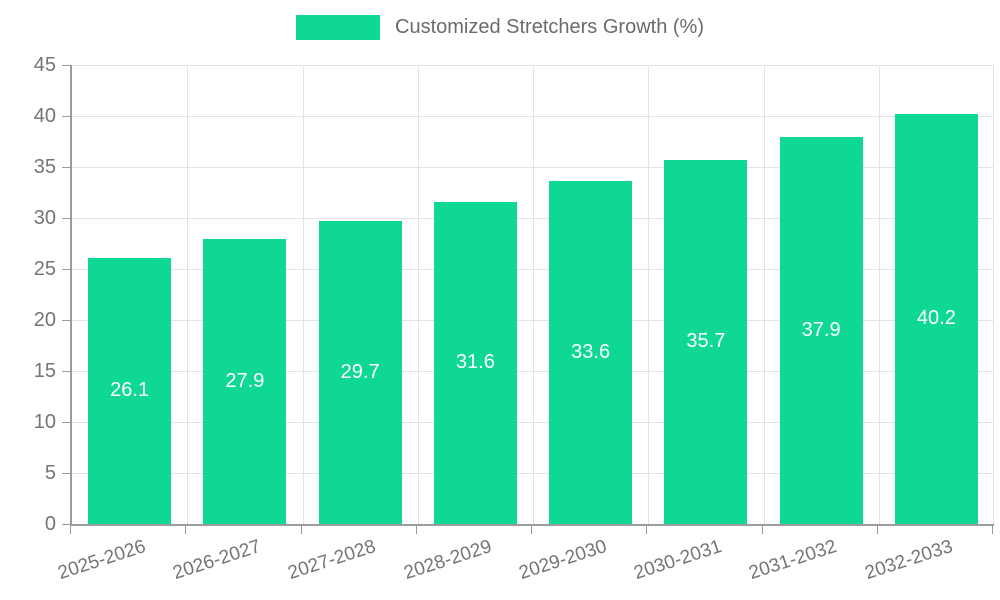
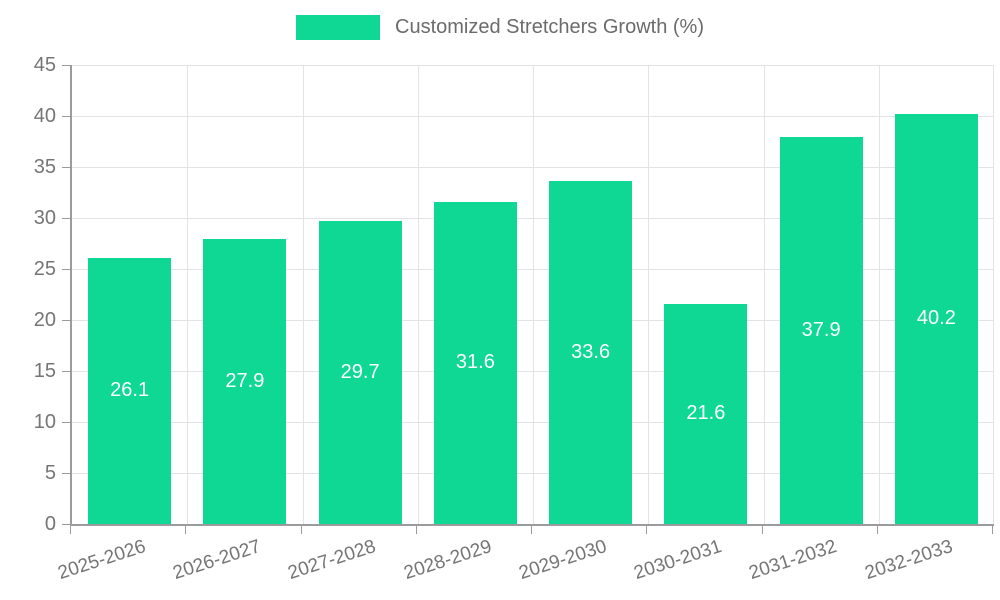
2030-2031: 35.7 -> 21.6
